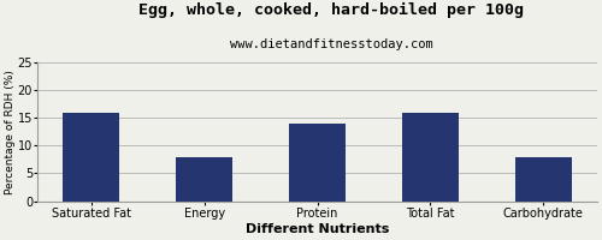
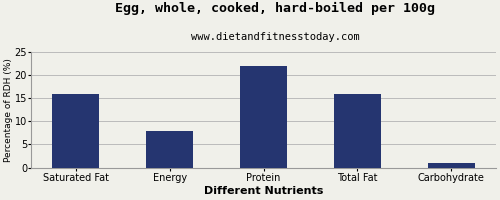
Protein: 14 -> 22
Carbohydrate: 8 -> 1
